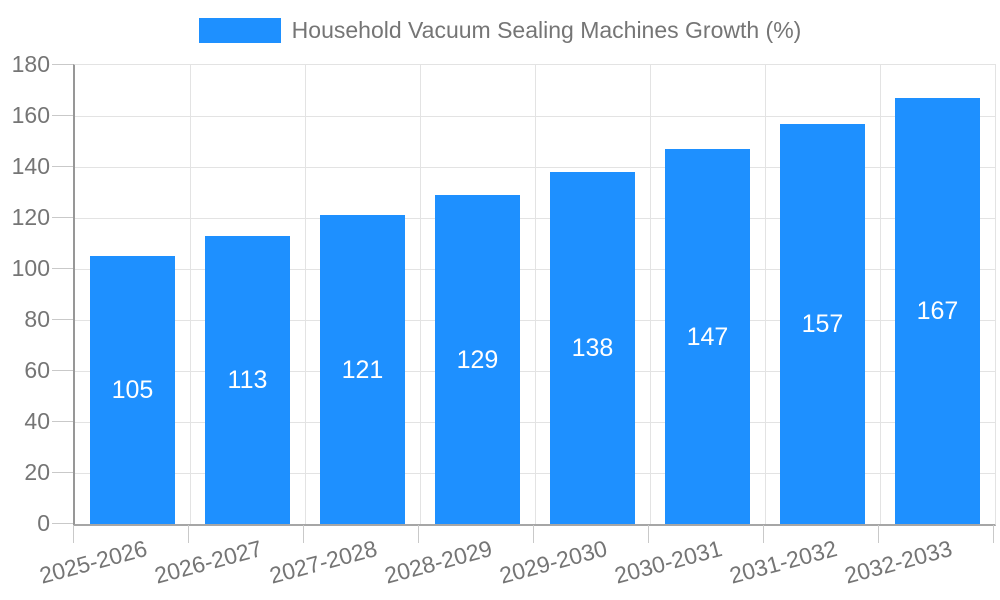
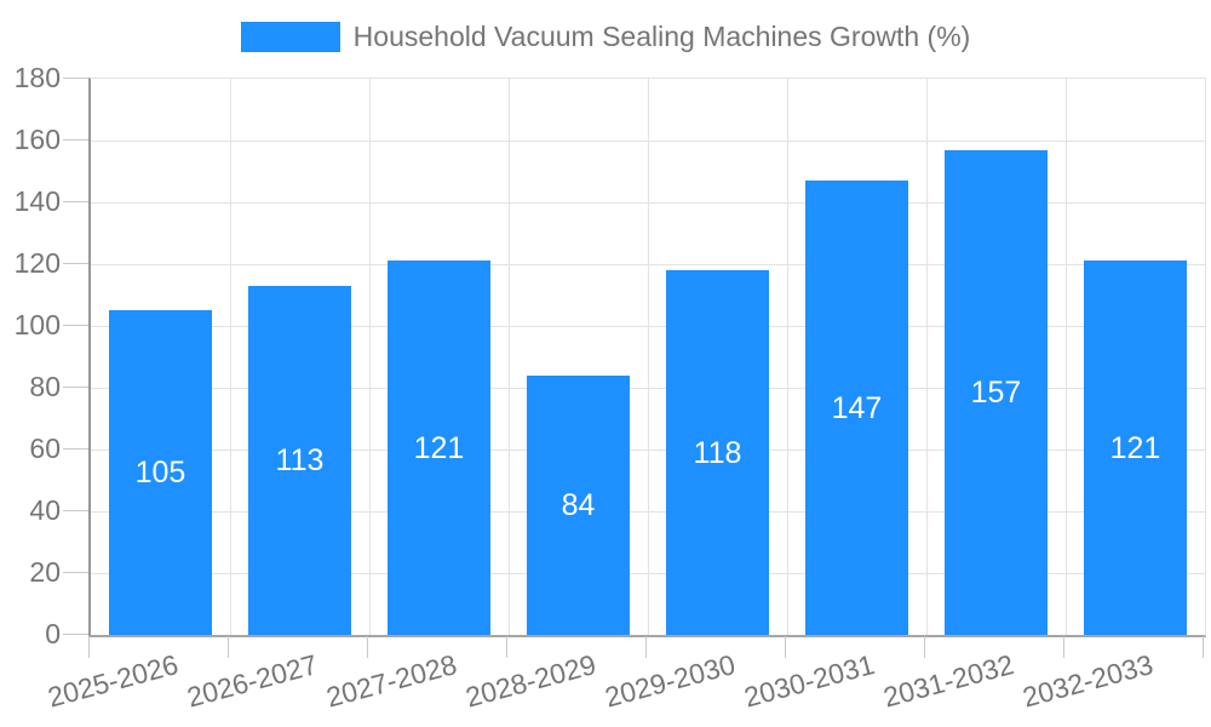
2028-2029: 129 -> 84
2029-2030: 138 -> 118
2032-2033: 167 -> 121
